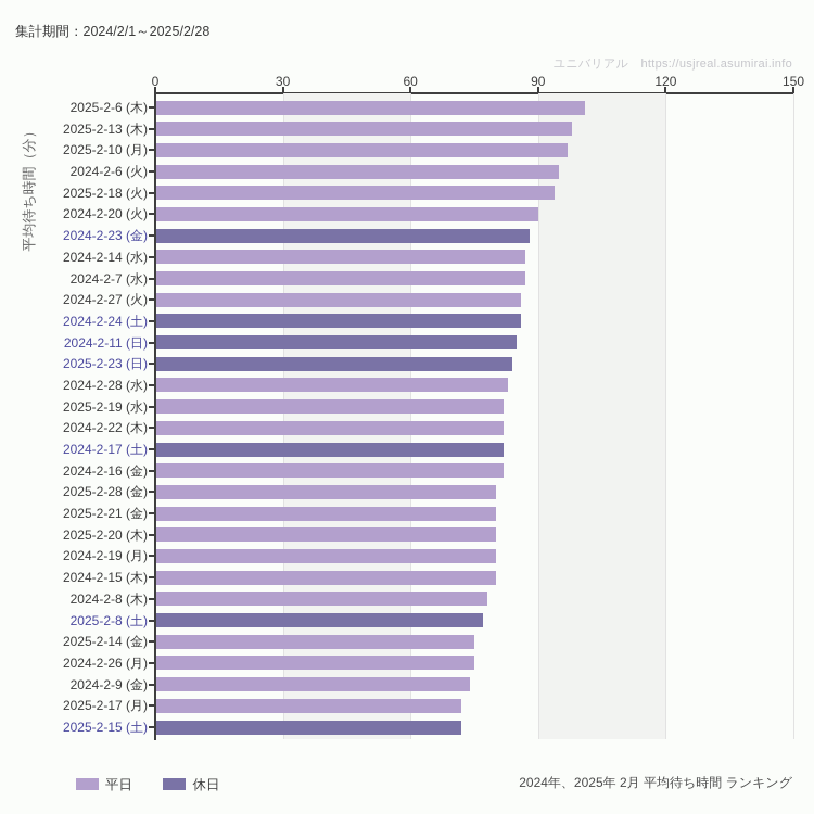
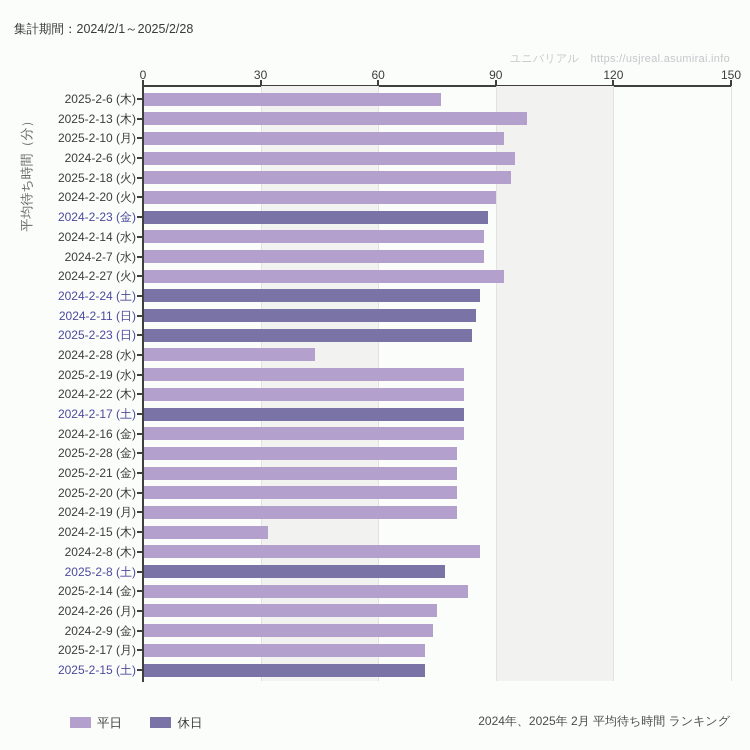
2025-2-6 (木): 101 -> 76
2025-2-10 (月): 97 -> 92
2024-2-27 (火): 86 -> 92
2024-2-28 (水): 83 -> 44
2024-2-15 (木): 80 -> 32
2024-2-8 (木): 78 -> 86
2025-2-14 (金): 75 -> 83
